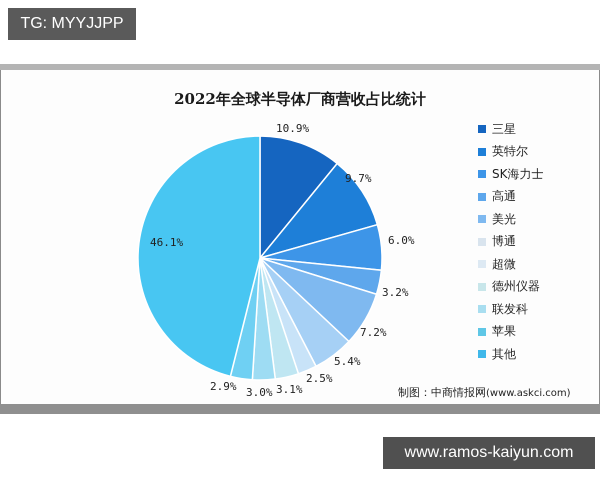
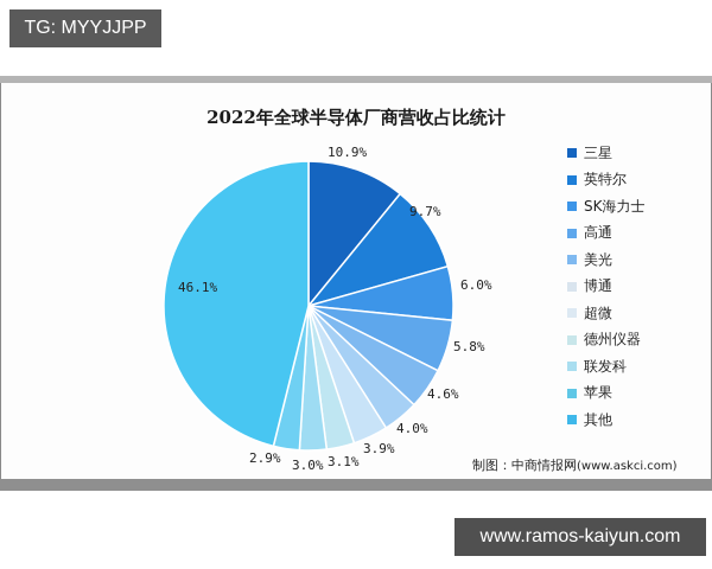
高通: 3.2% -> 5.8%
美光: 7.2% -> 4.6%
博通: 5.4% -> 4.0%
超微: 2.5% -> 3.9%
